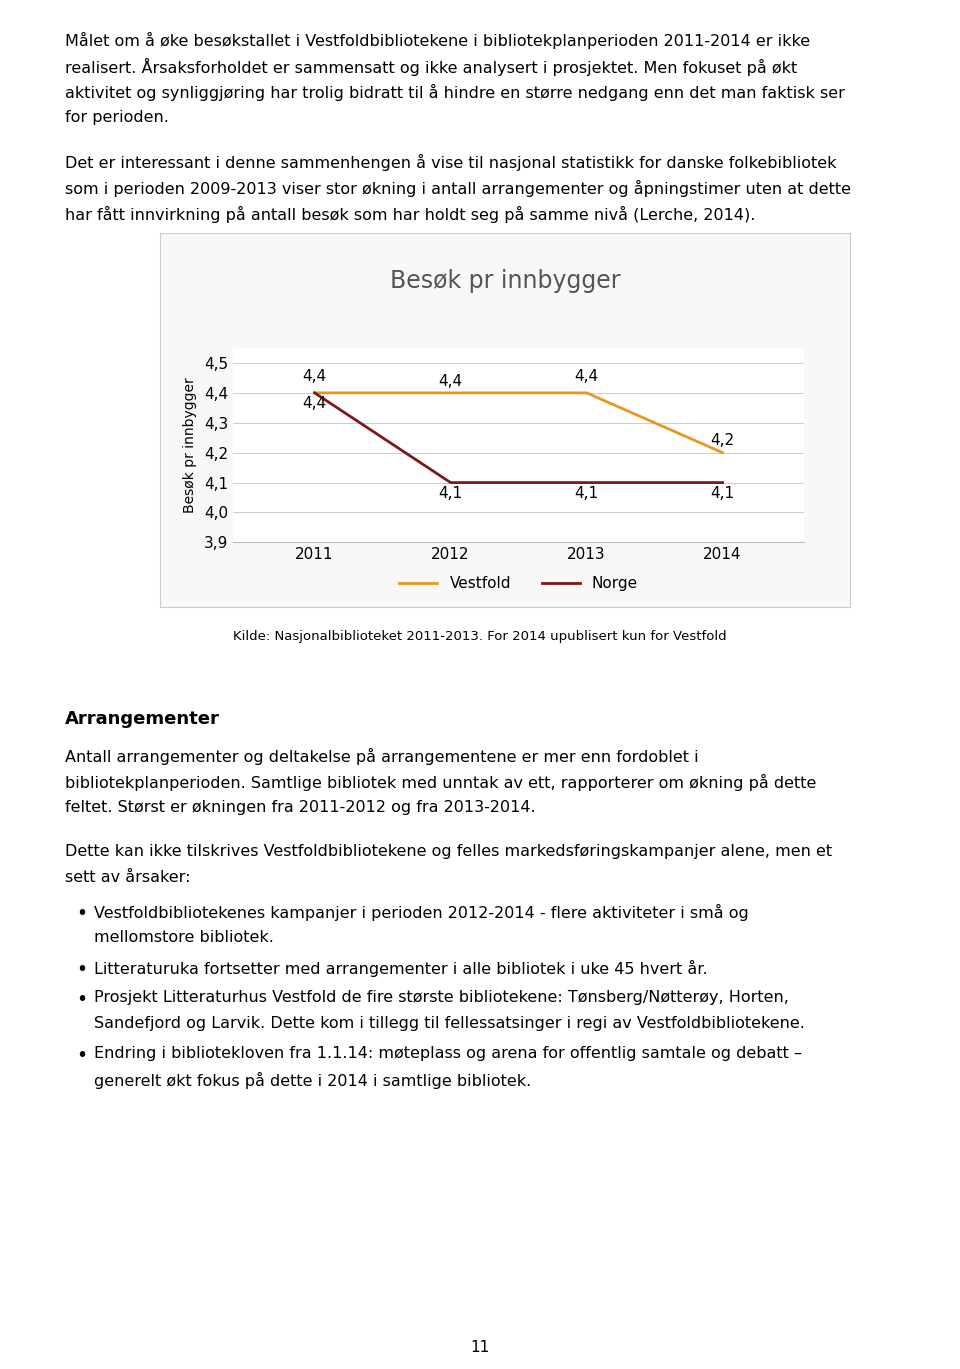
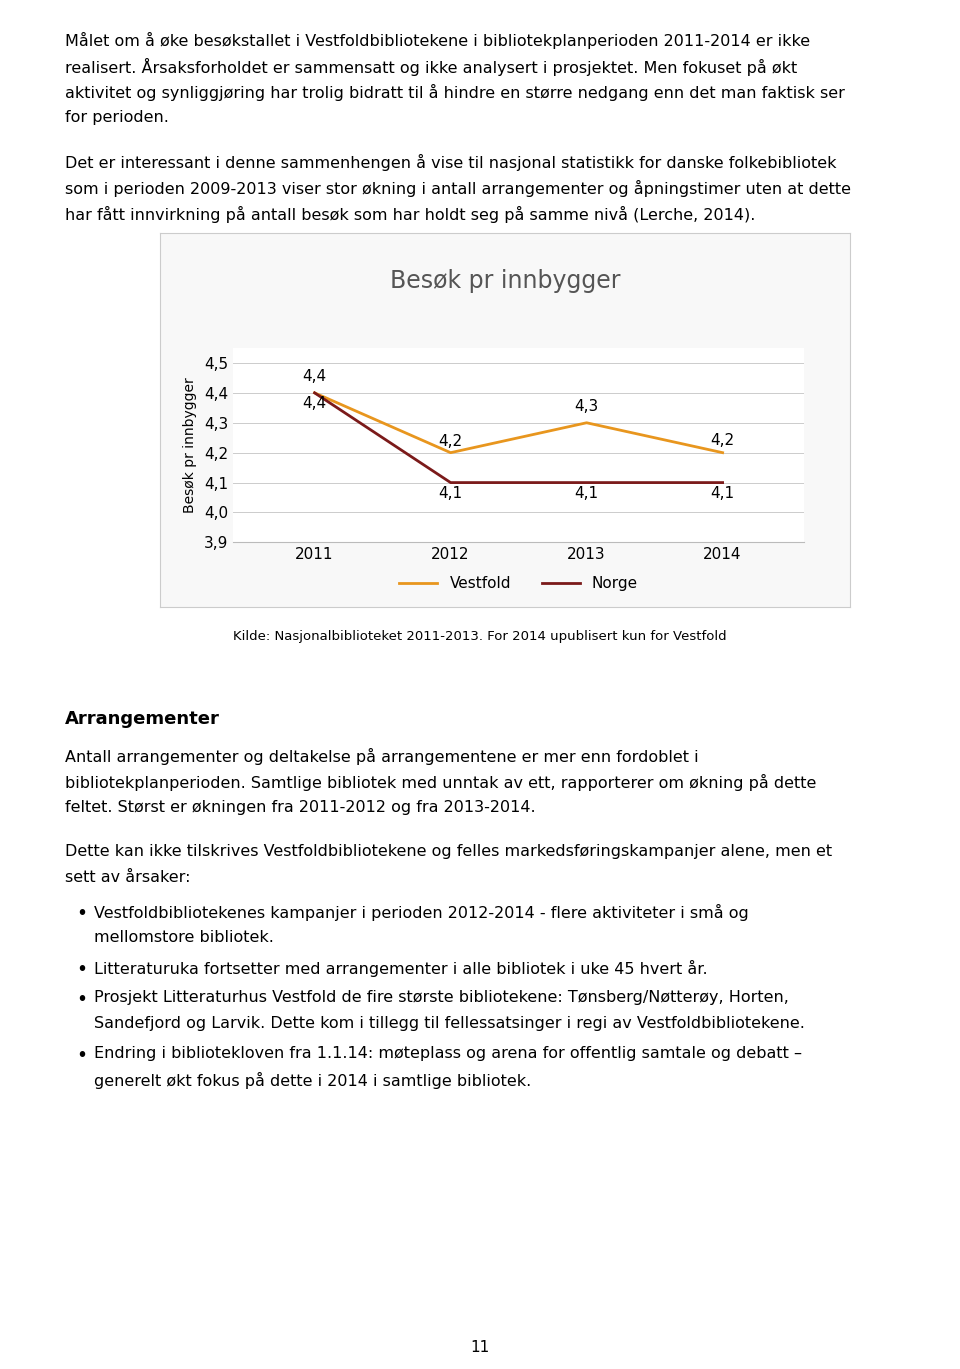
Vestfold/2012: 4,4 -> 4,2
Vestfold/2013: 4,4 -> 4,3
